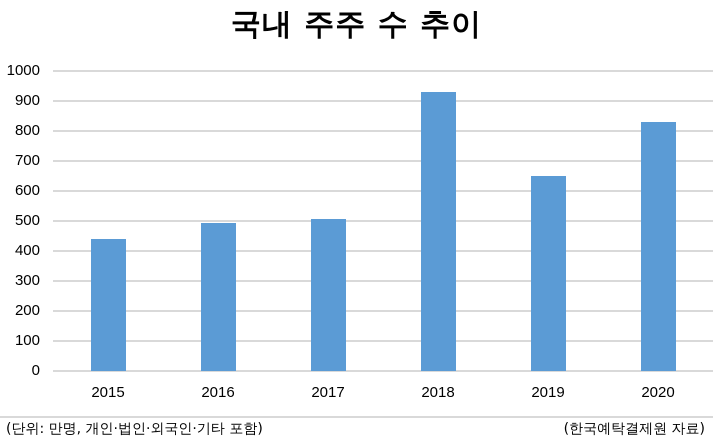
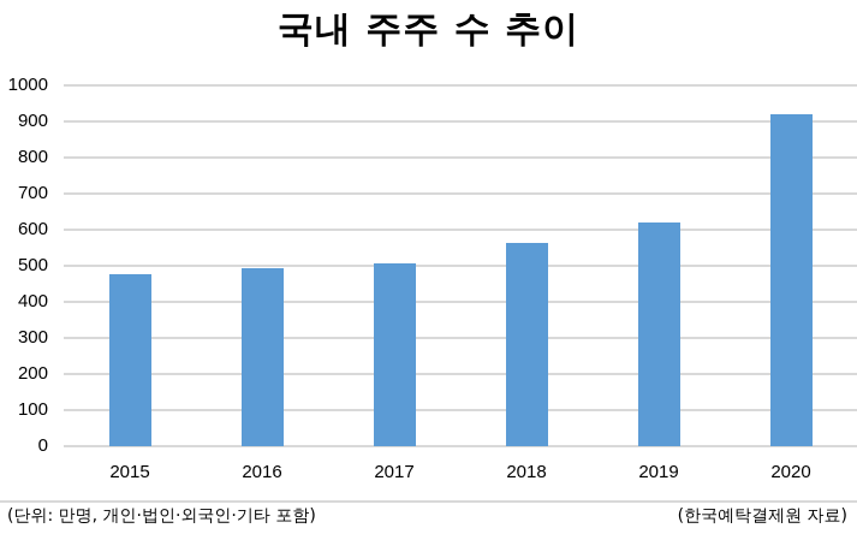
2015: 440 -> 480
2018: 930 -> 560
2019: 650 -> 620
2020: 830 -> 920
